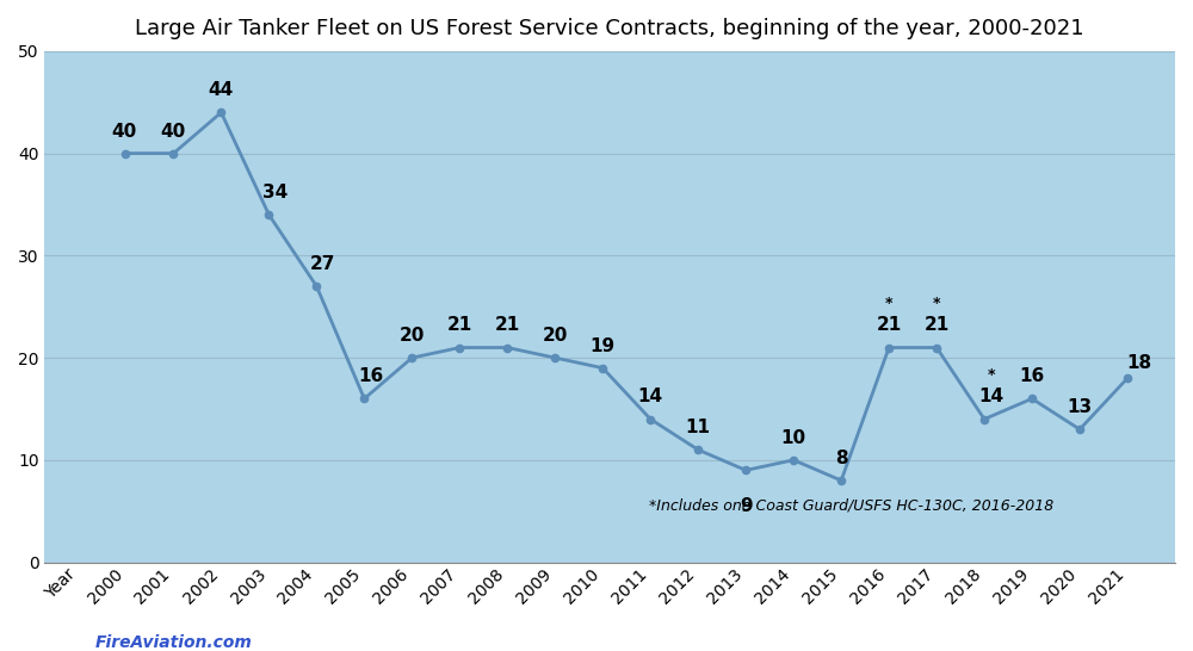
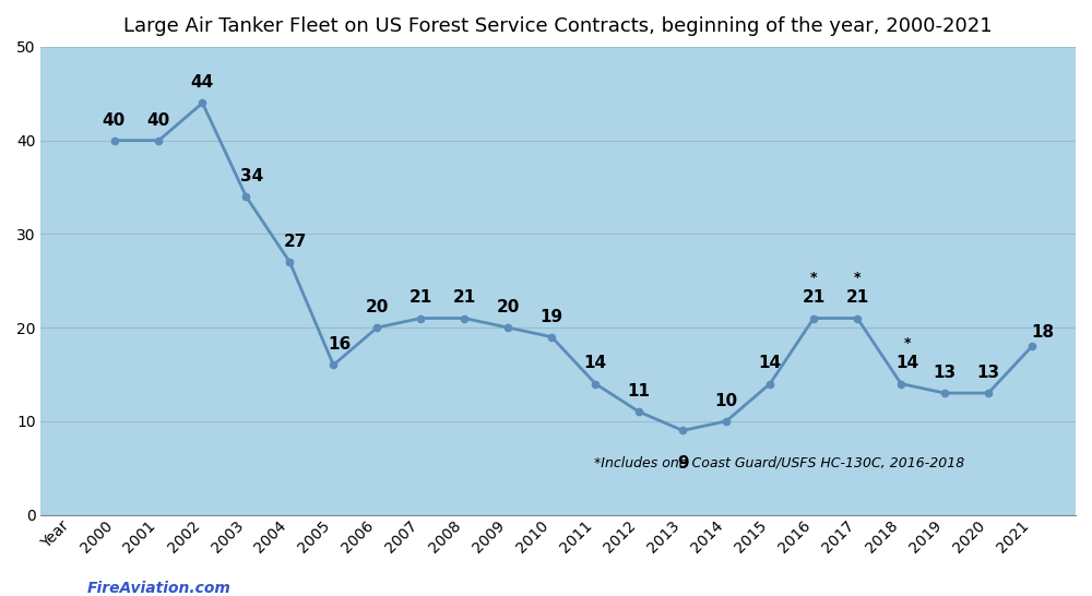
2015: 8 -> 14
2019: 16 -> 13
